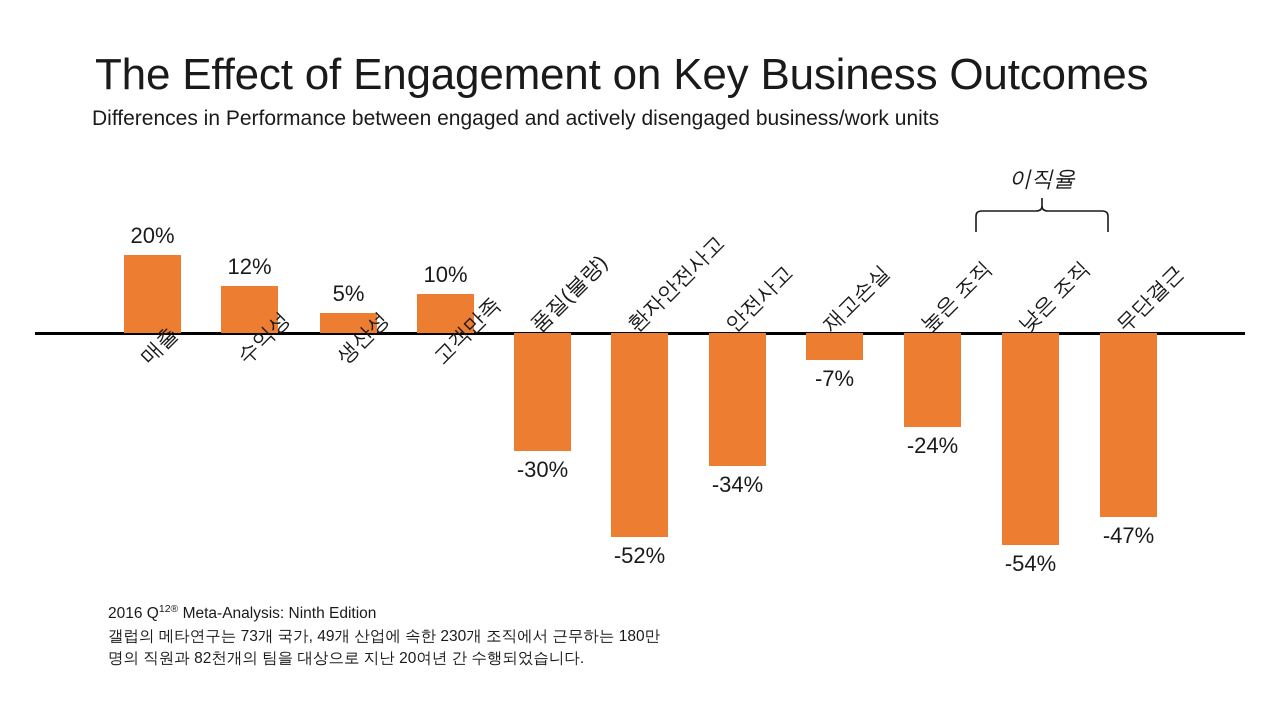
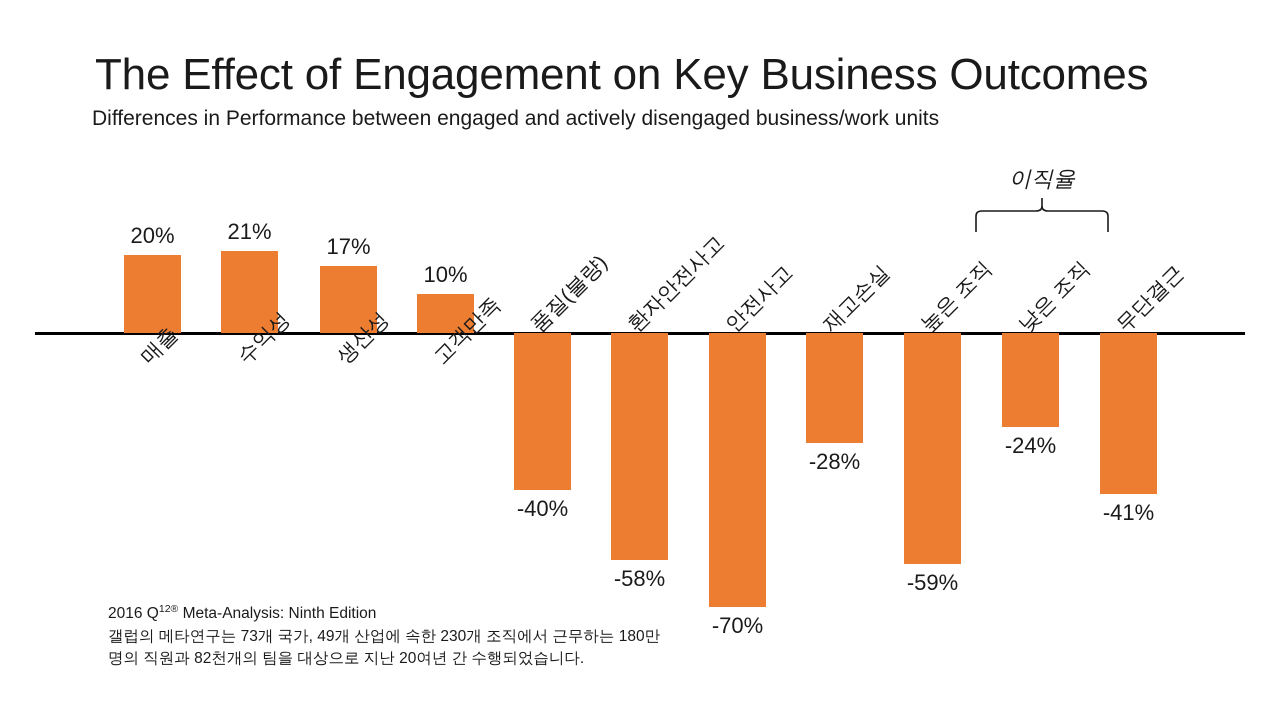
수익성: 12% -> 21%
생산성: 5% -> 17%
품질(불량): -30% -> -40%
환자안전사고: -52% -> -58%
안전사고: -34% -> -70%
재고손실: -7% -> -28%
높은 조직: -24% -> -59%
낮은 조직: -54% -> -24%
무단결근: -47% -> -41%
